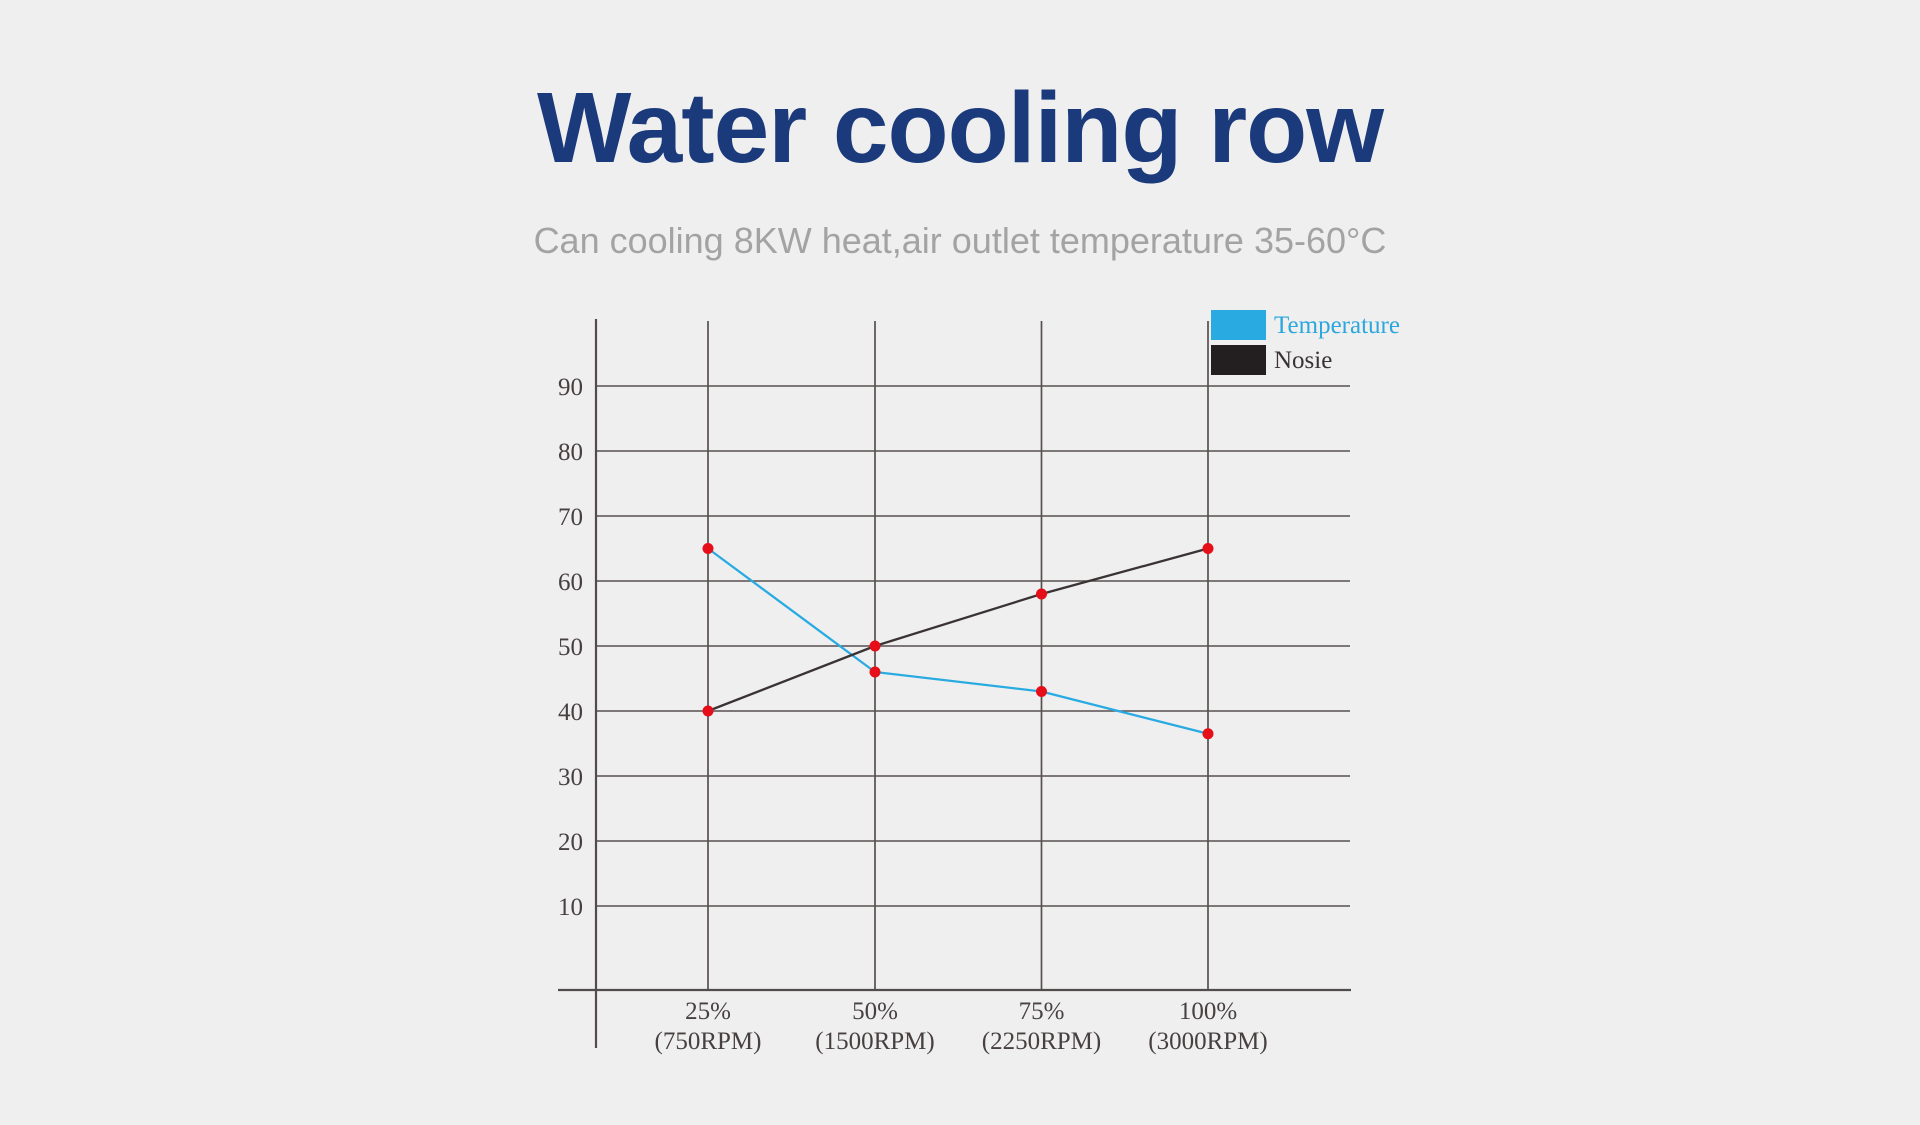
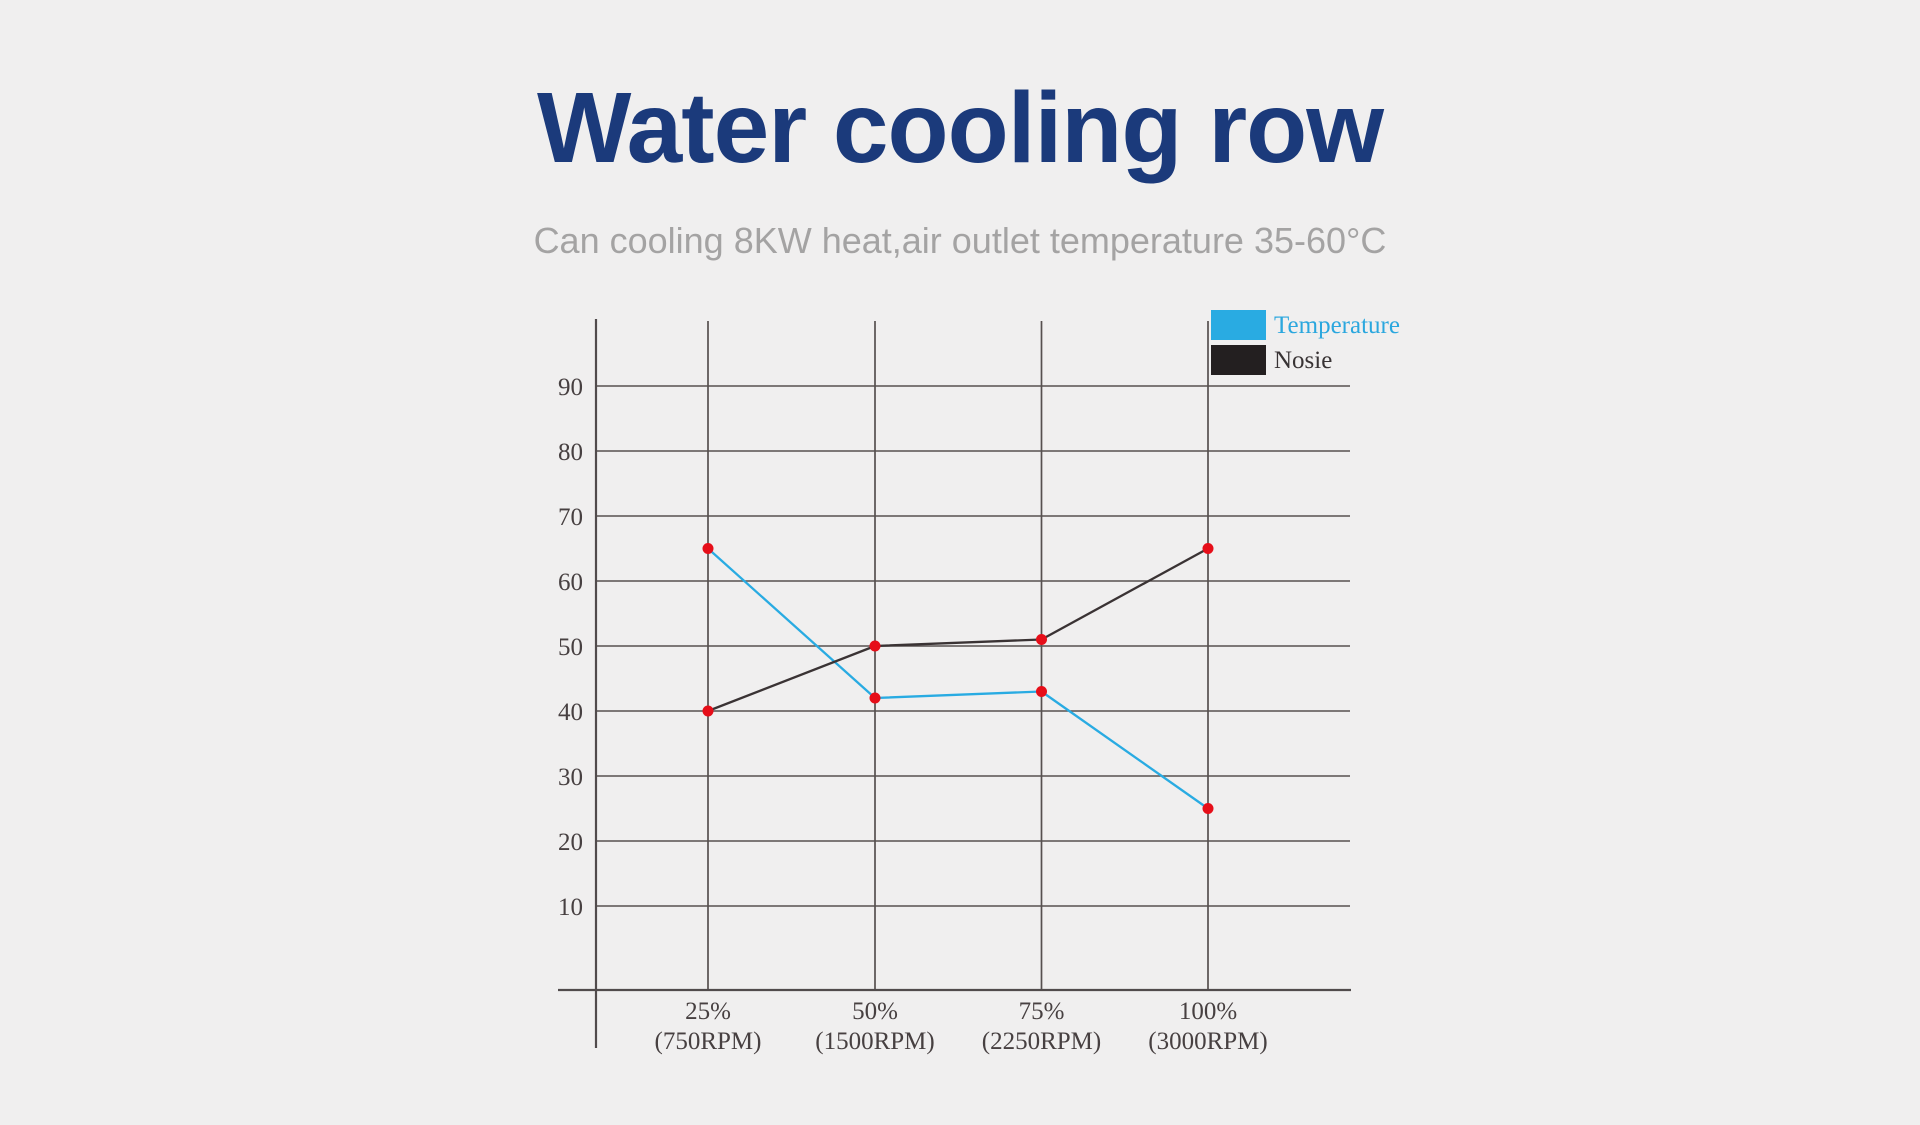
Temperature/50%: 46 -> 42
Nosie/75%: 58 -> 51
Temperature/100%: 36 -> 25
